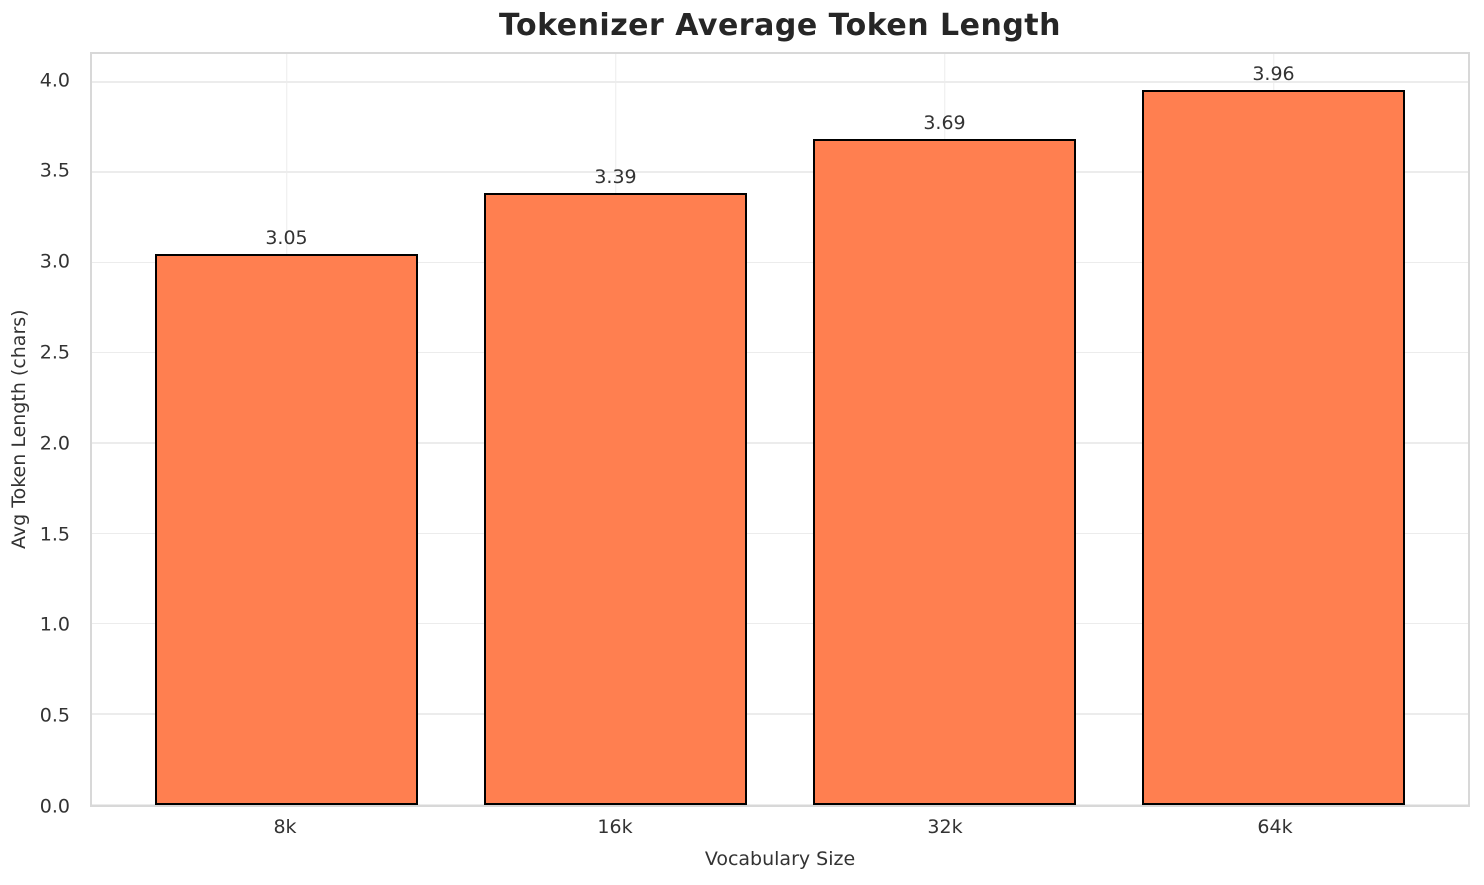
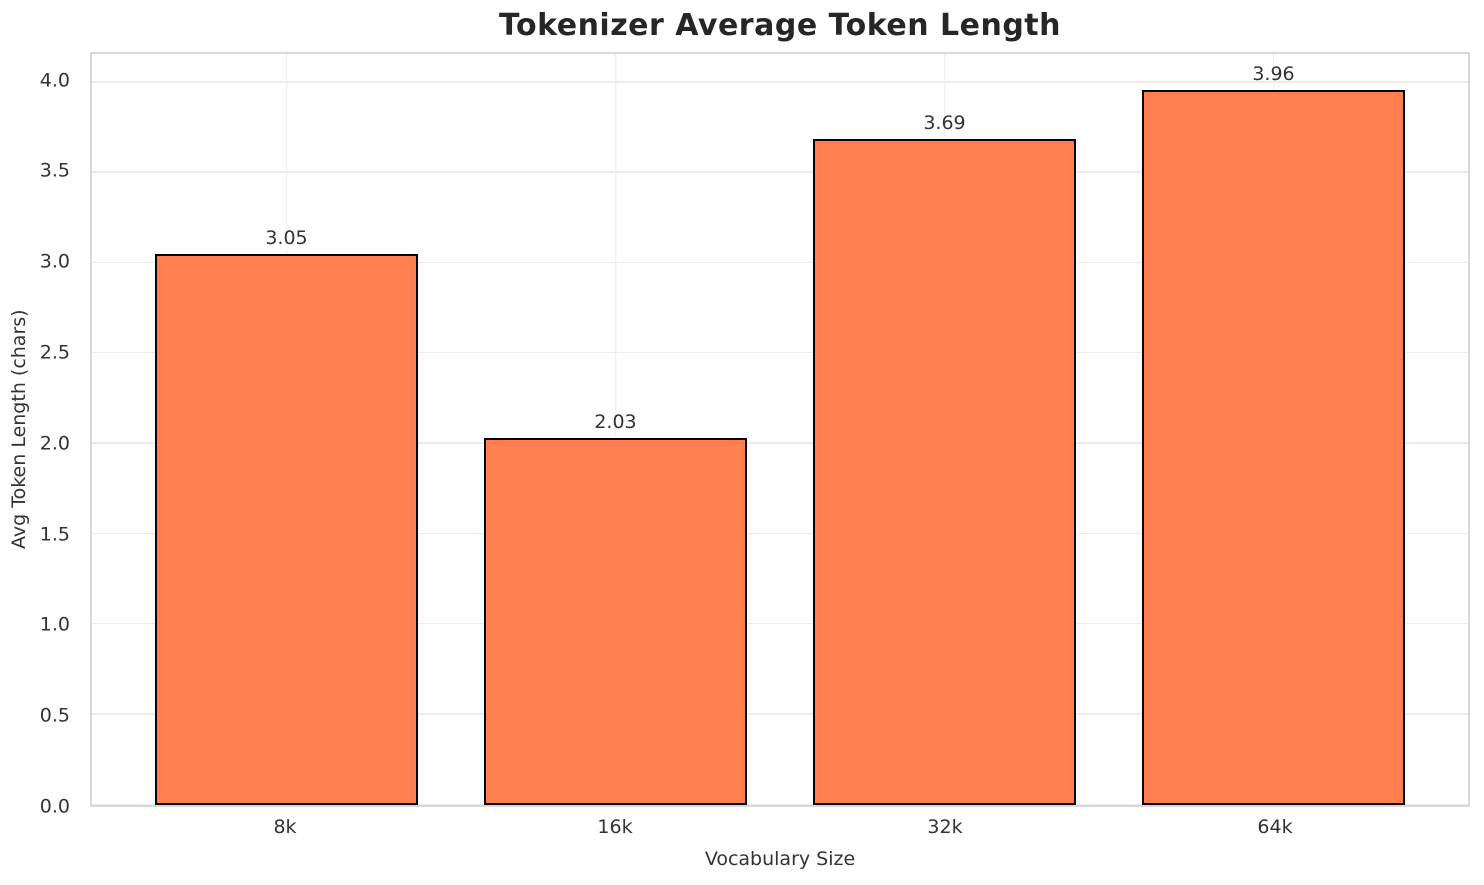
16k: 3.39 -> 2.03
